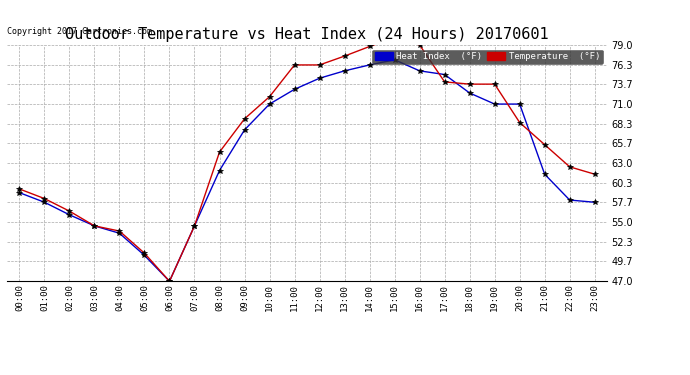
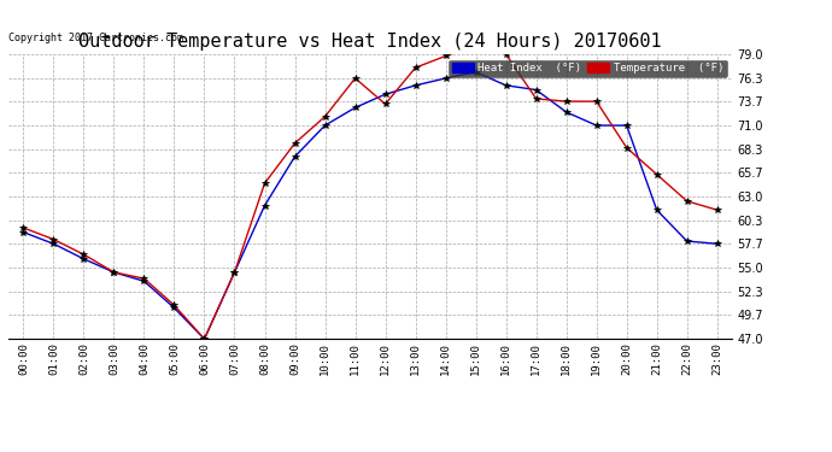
Temperature (°F)/12:00: 76.3 -> 73.4
